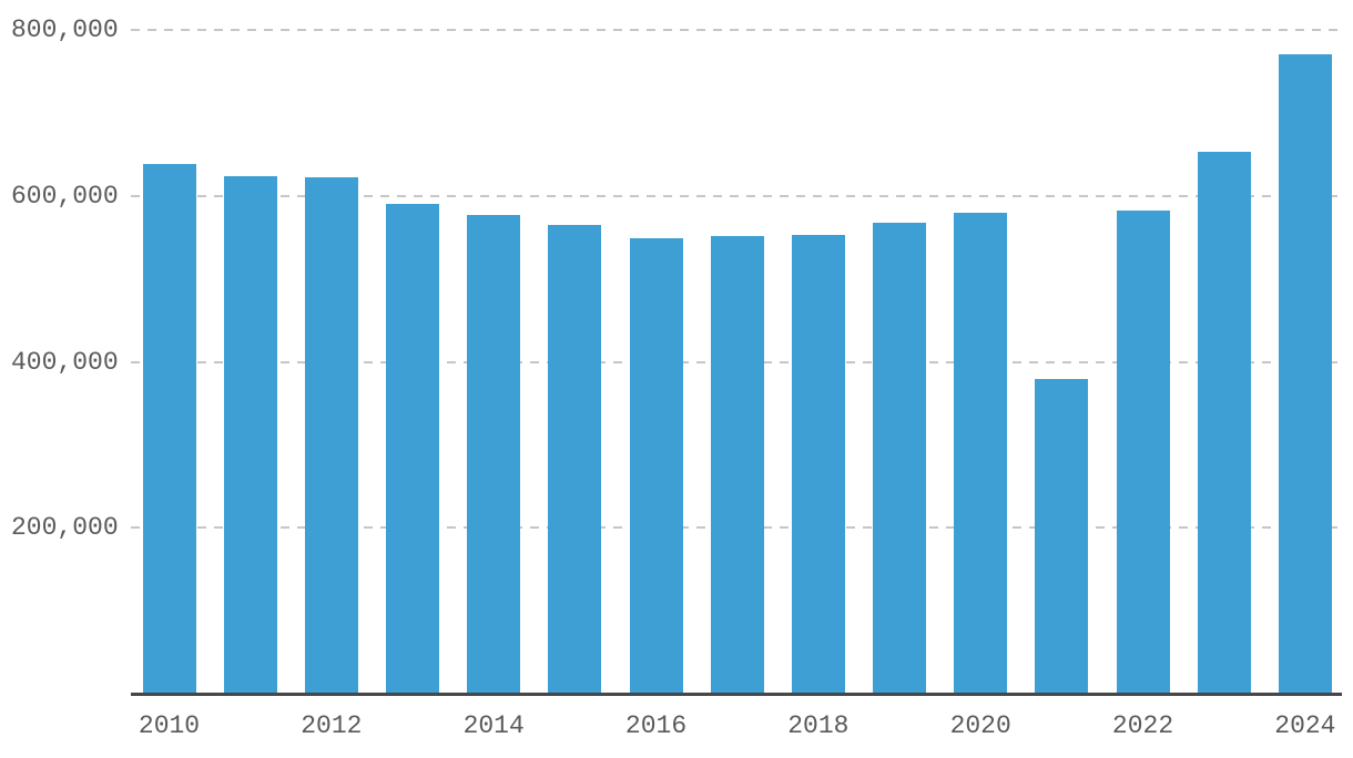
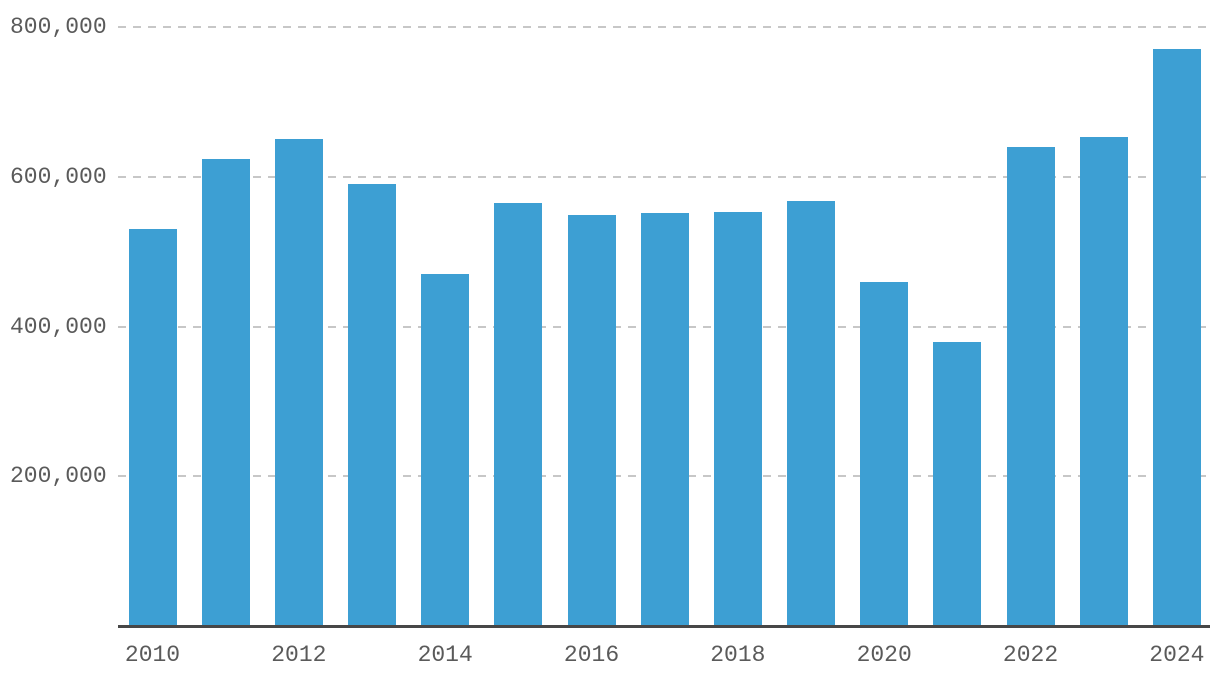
2010: 640000 -> 530000
2012: 620000 -> 650000
2014: 580000 -> 470000
2020: 580000 -> 460000
2022: 580000 -> 640000
